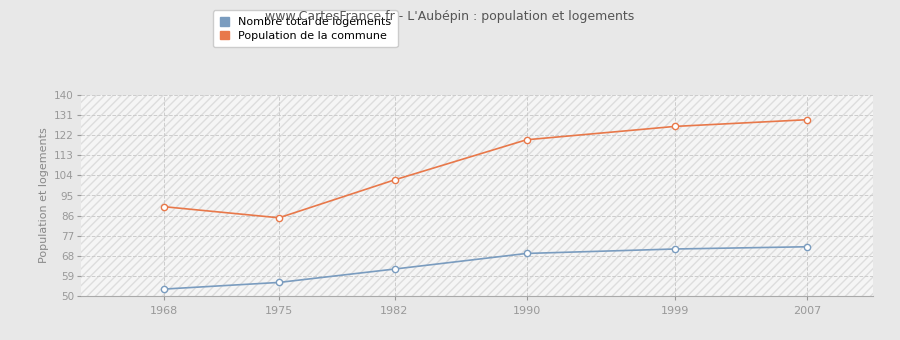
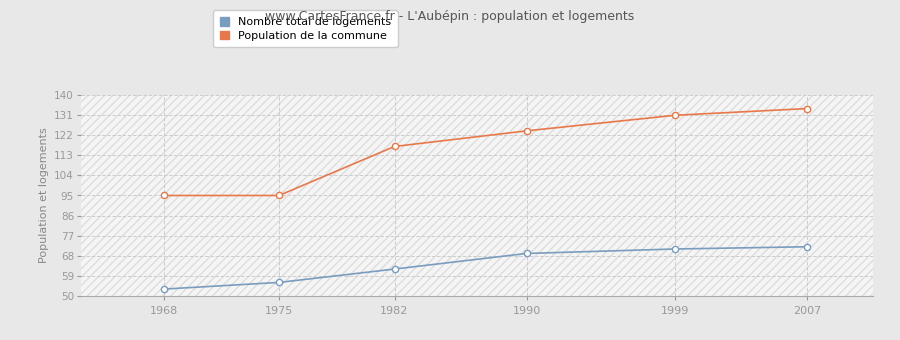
Population de la commune/1968: 90 -> 95
Population de la commune/1975: 85 -> 95
Population de la commune/1982: 102 -> 117
Population de la commune/1990: 120 -> 124
Population de la commune/1999: 126 -> 131
Population de la commune/2007: 129 -> 134
